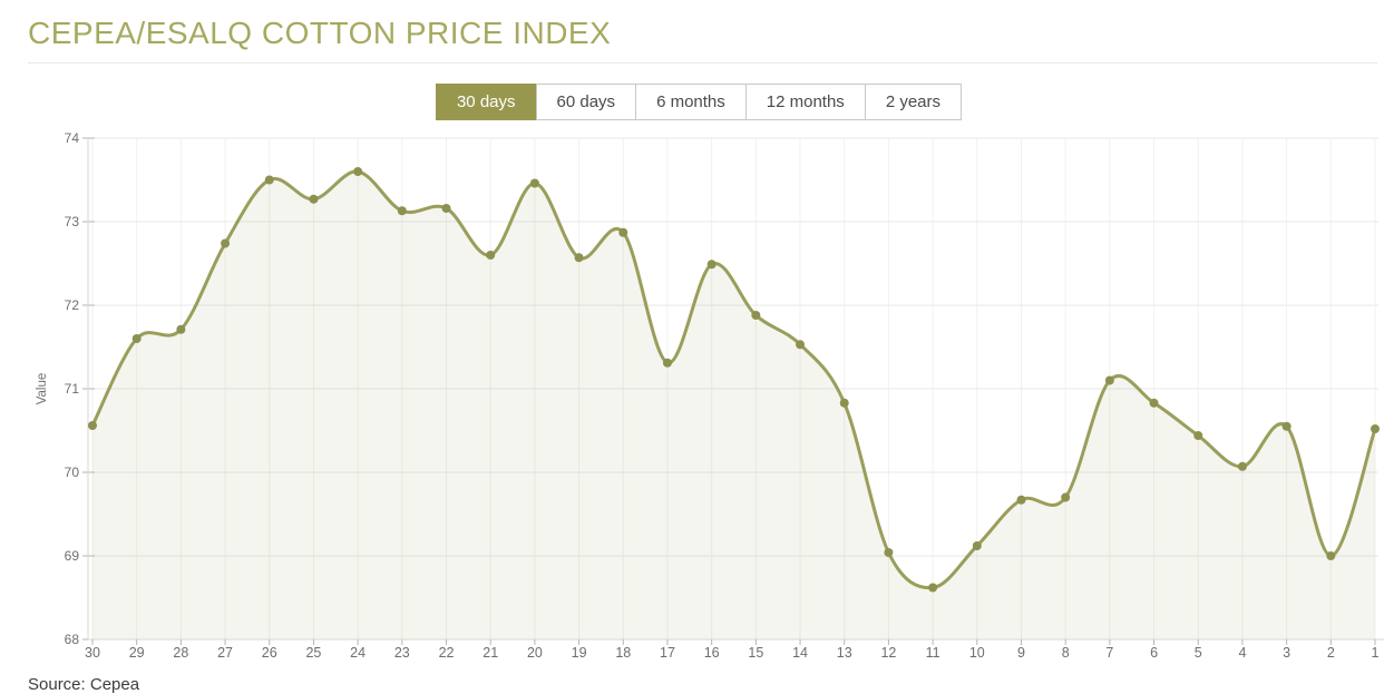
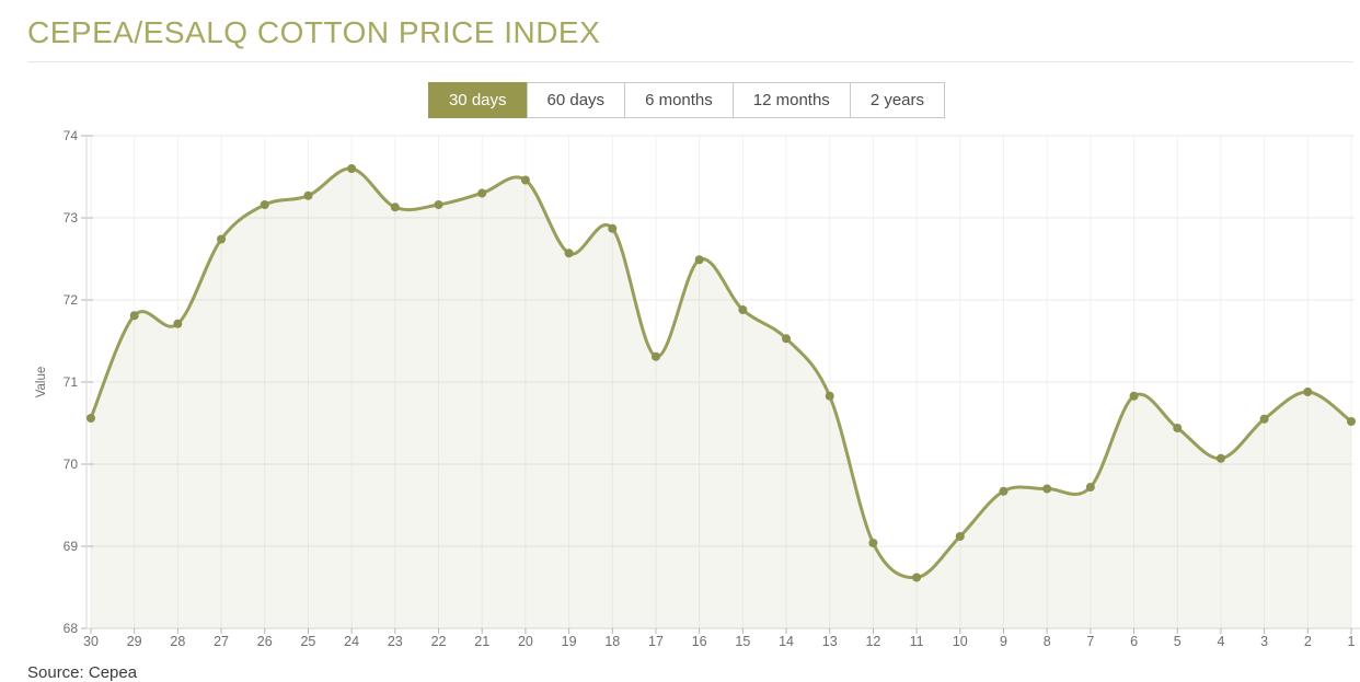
29: 71.6 -> 71.8
26: 73.5 -> 73.2
21: 72.6 -> 73.3
7: 71.1 -> 69.7
2: 69.0 -> 70.9
